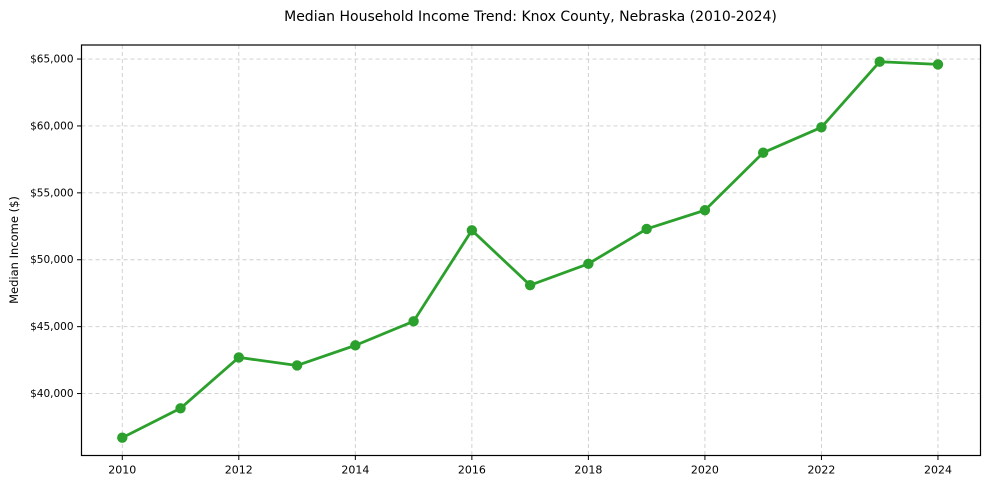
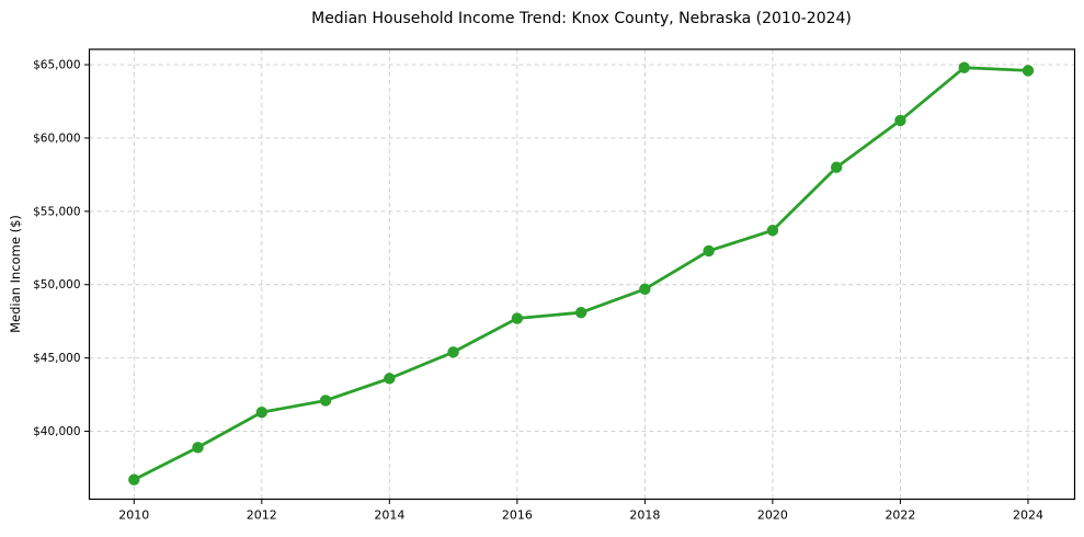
2012: $42700 -> $41300
2016: $52200 -> $47700
2022: $59900 -> $61200
